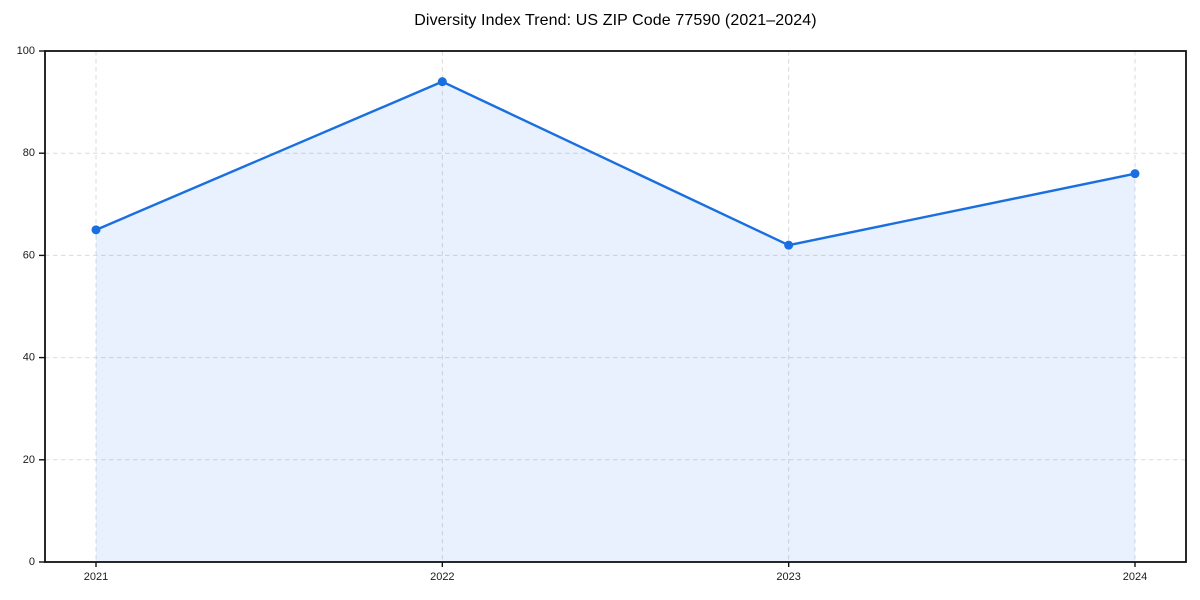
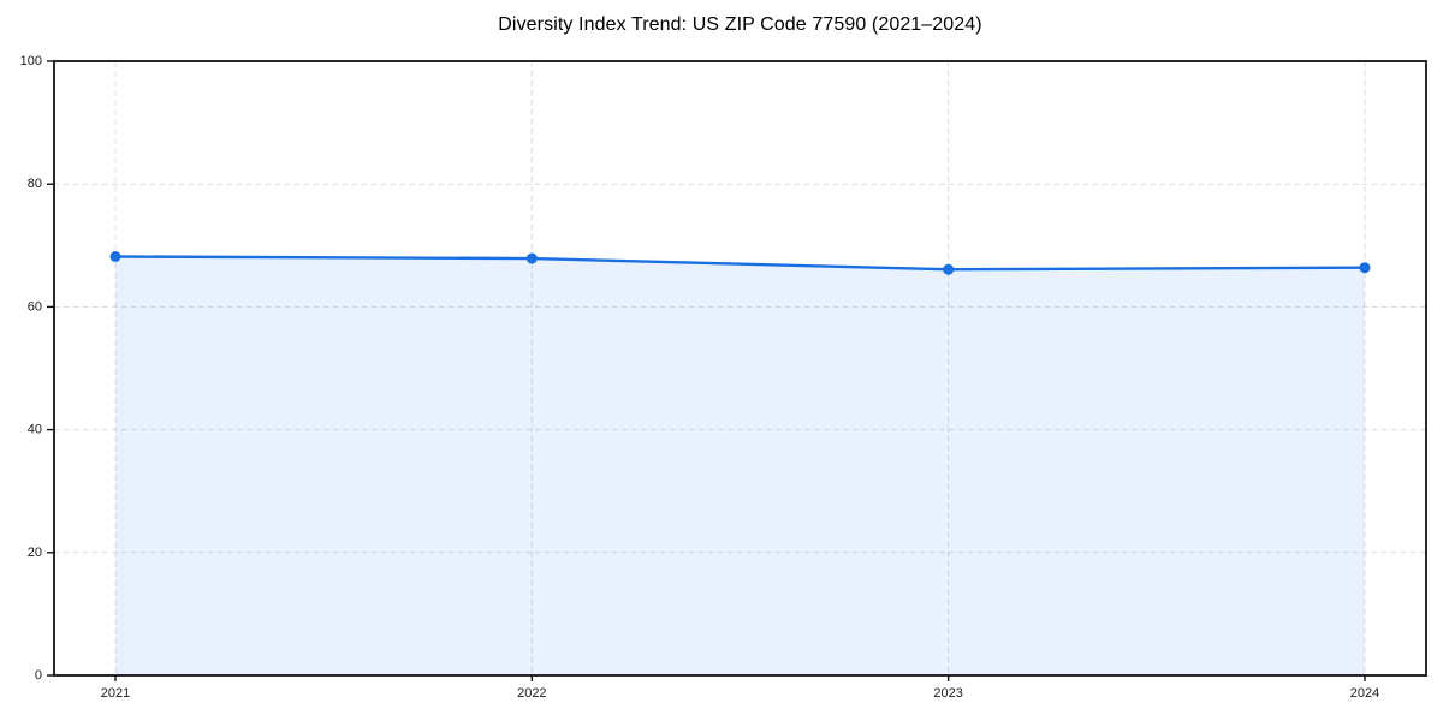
2021: 65 -> 68
2022: 94 -> 68
2023: 62 -> 66
2024: 76 -> 66
